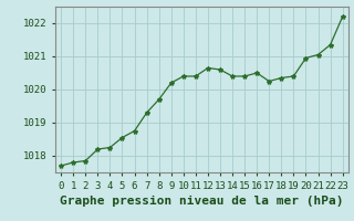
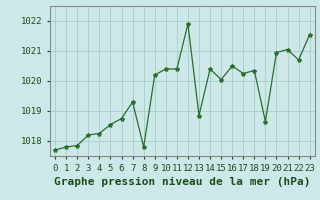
8: 1019.70 -> 1017.80
12: 1020.65 -> 1021.90
13: 1020.60 -> 1018.85
15: 1020.40 -> 1020.05
19: 1020.40 -> 1018.65
22: 1021.35 -> 1020.70
23: 1022.20 -> 1021.55
